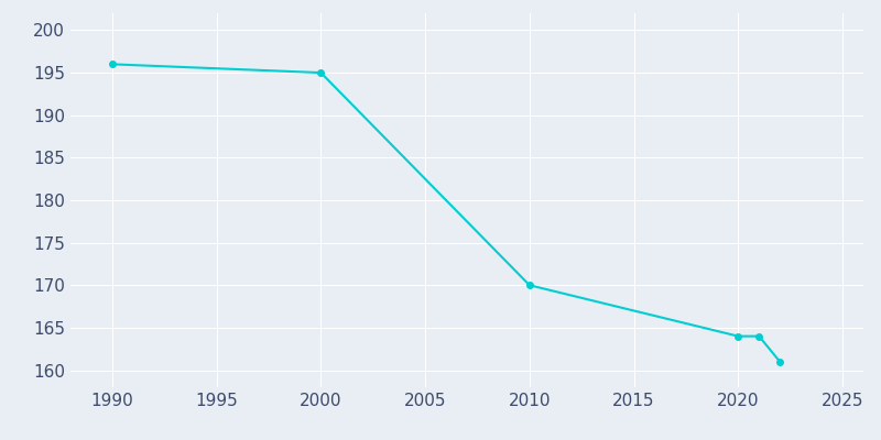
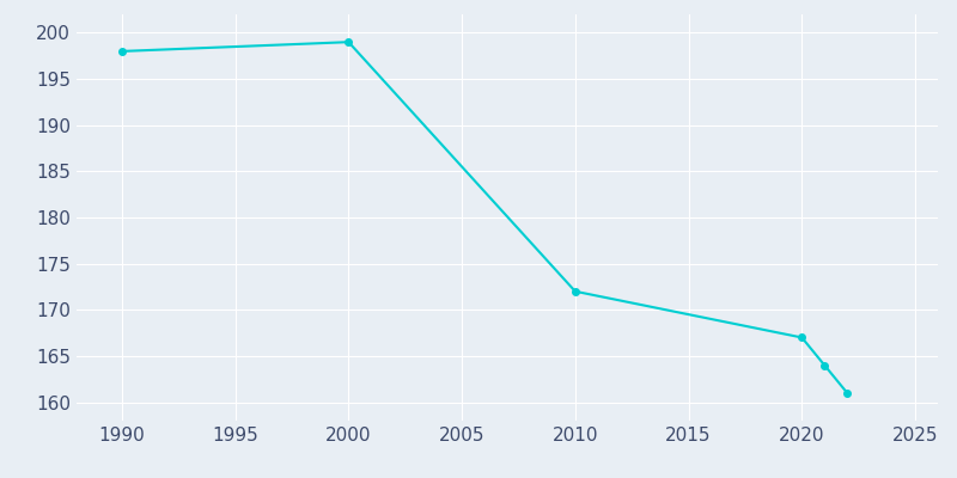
1990: 196 -> 198
2000: 195 -> 199
2010: 170 -> 172
2020: 164 -> 167
